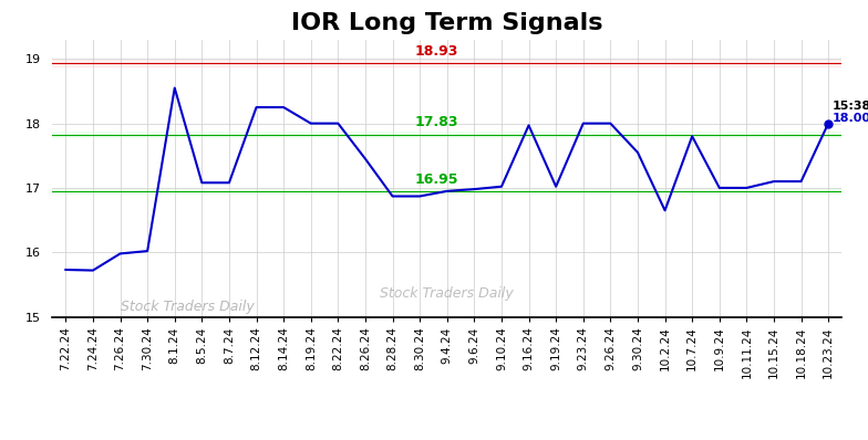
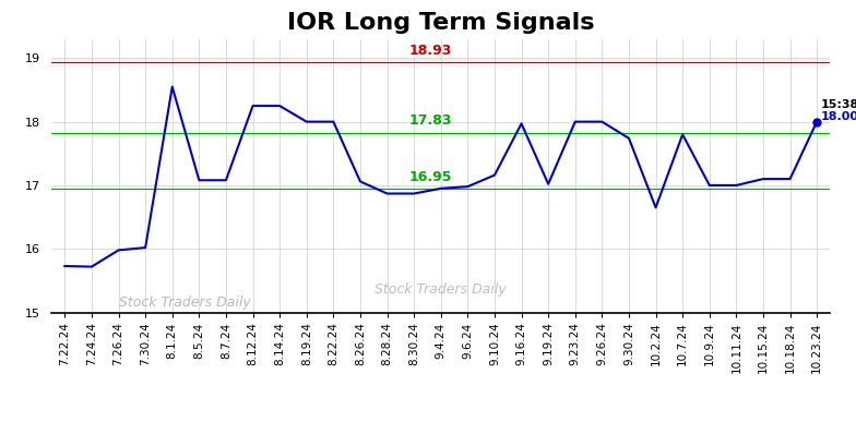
8.26.24: 17.45 -> 17.06
9.10.24: 17.02 -> 17.16
9.30.24: 17.55 -> 17.74
